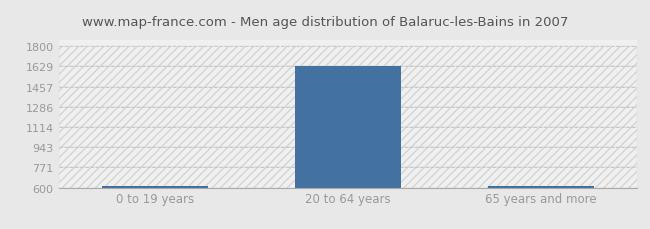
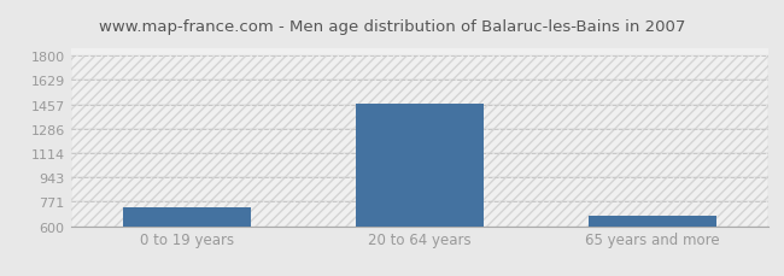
0 to 19 years: 610 -> 730
20 to 64 years: 1630 -> 1460
65 years and more: 620 -> 670
